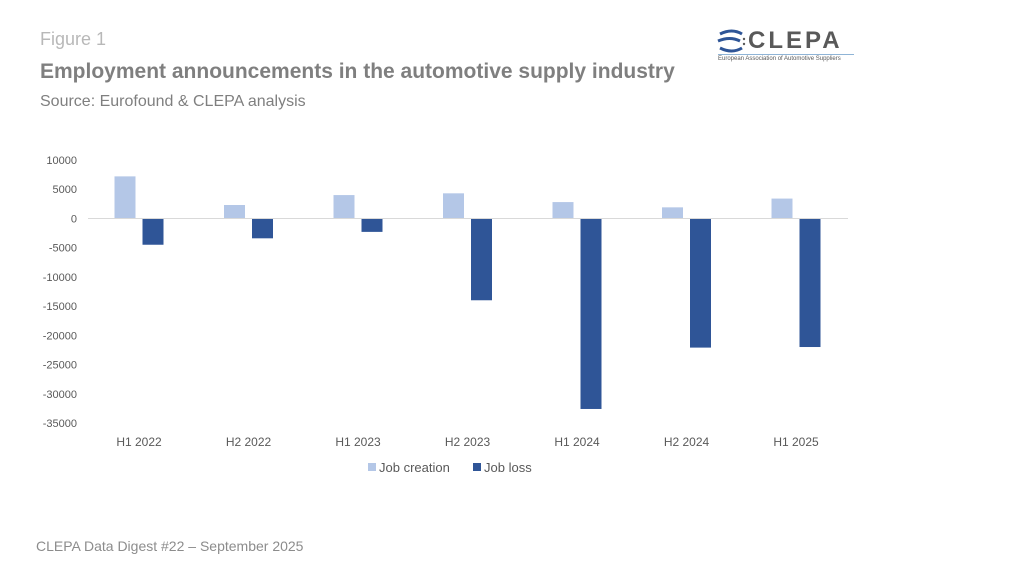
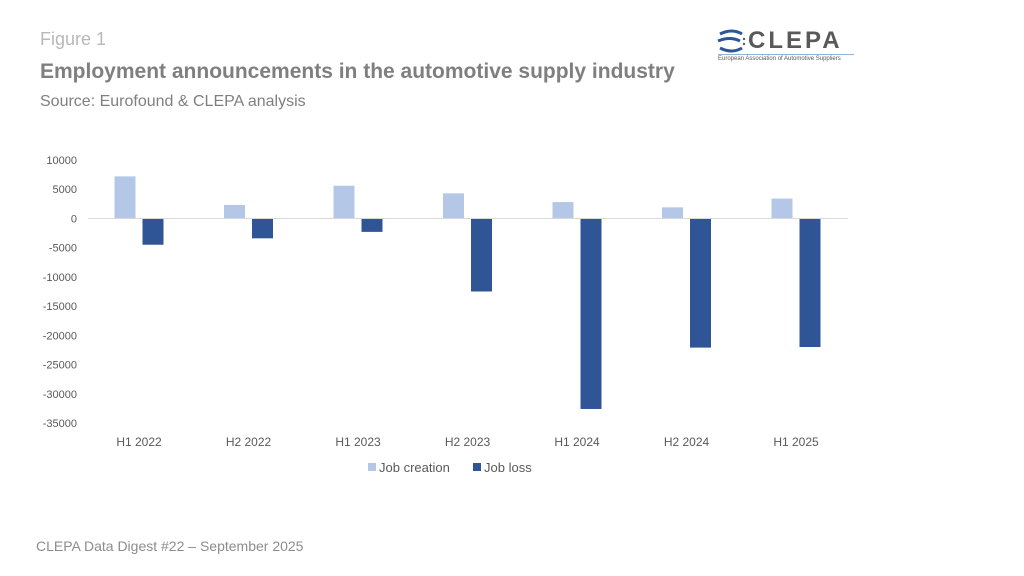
Job creation/H1 2023: 4000 -> 6000
Job loss/H2 2023: -14000 -> -12000
